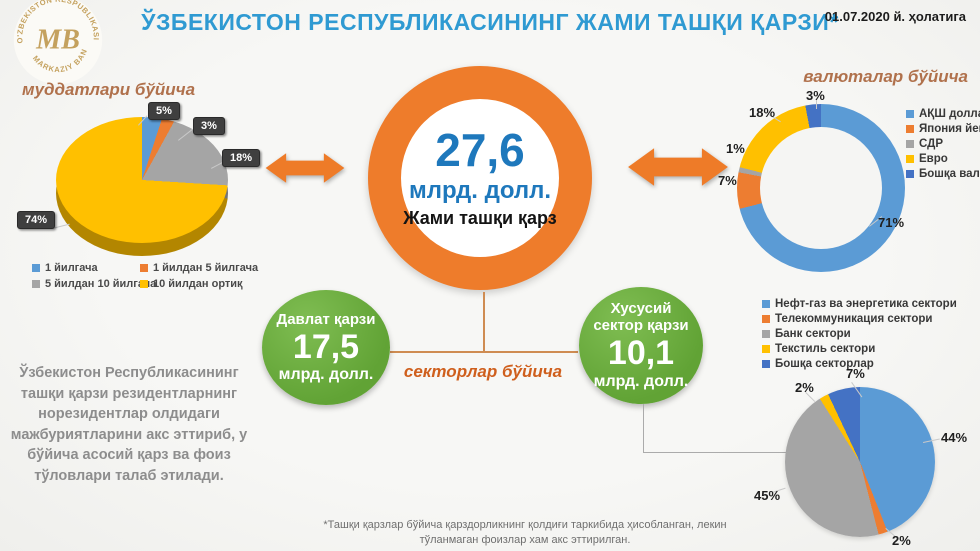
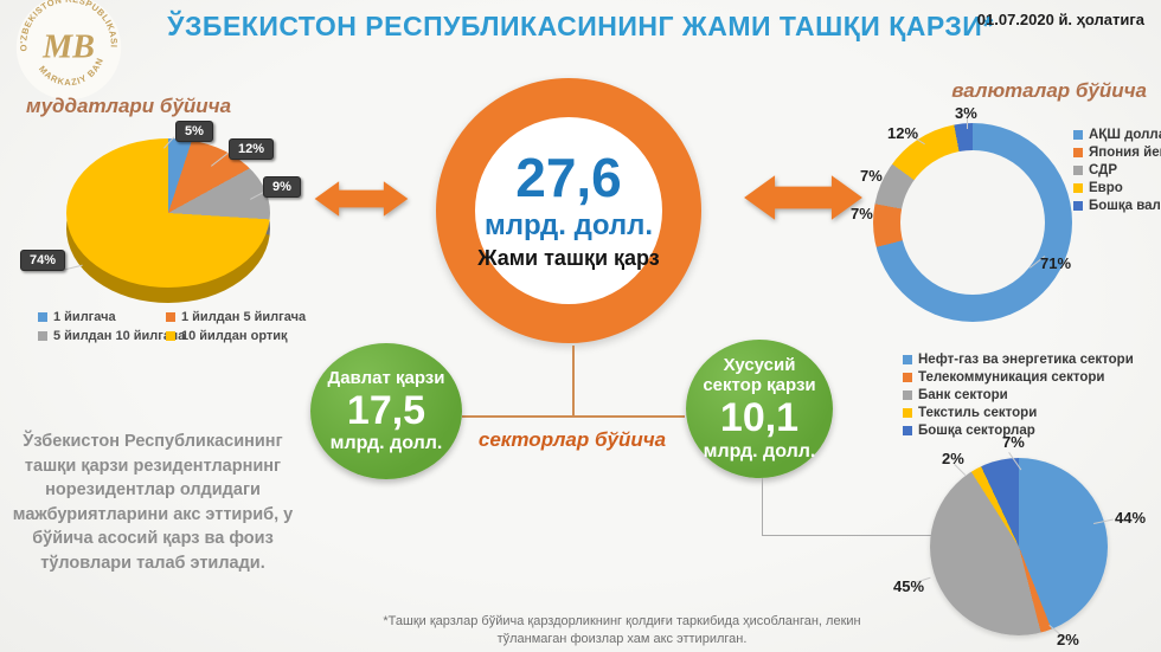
муддатлари бўйича/1 йилдан 5 йилгача: 3% -> 12%
муддатлари бўйича/5 йилдан 10 йилгача: 18% -> 9%
валюталар бўйича/СДР: 1% -> 7%
валюталар бўйича/Евро: 18% -> 12%
